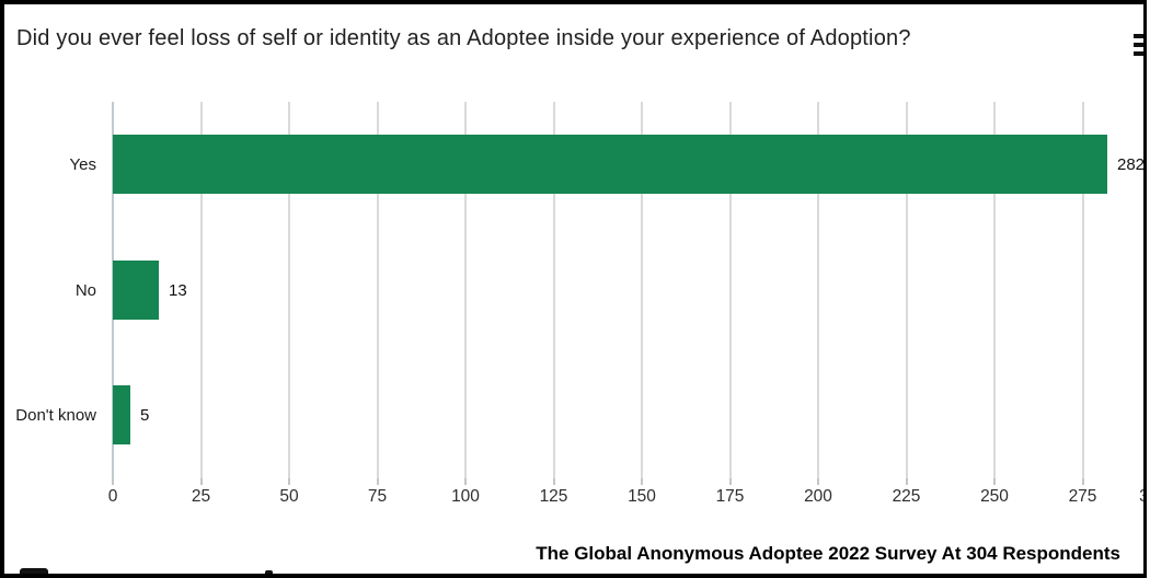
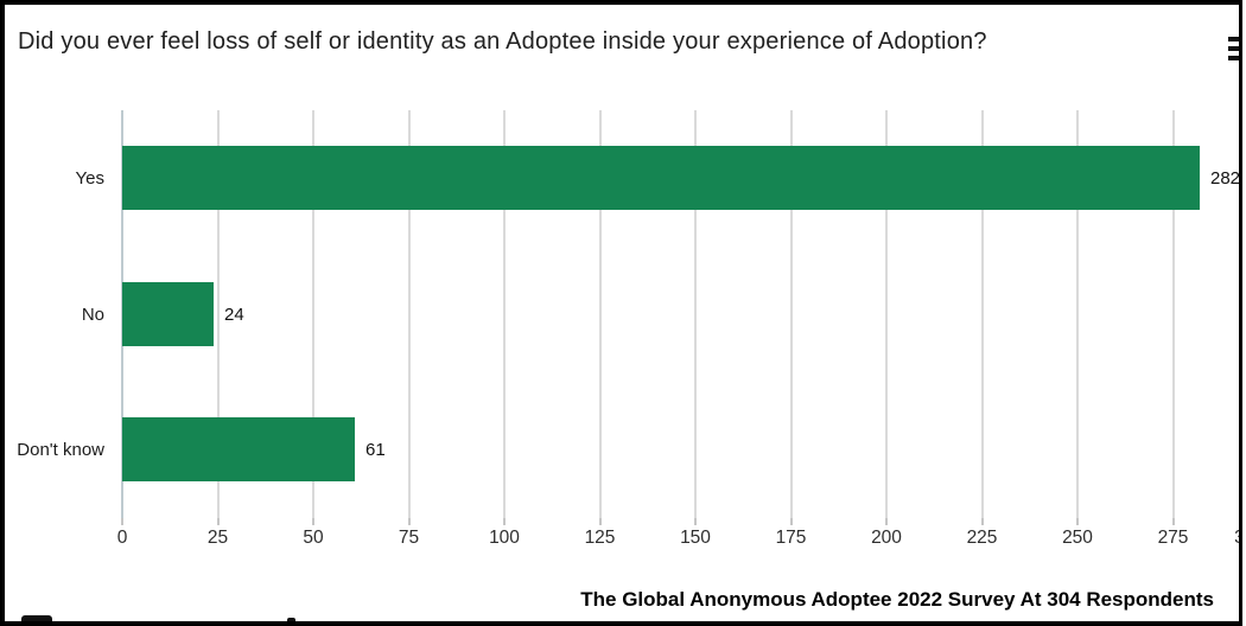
No: 13 -> 24
Don't know: 5 -> 61
